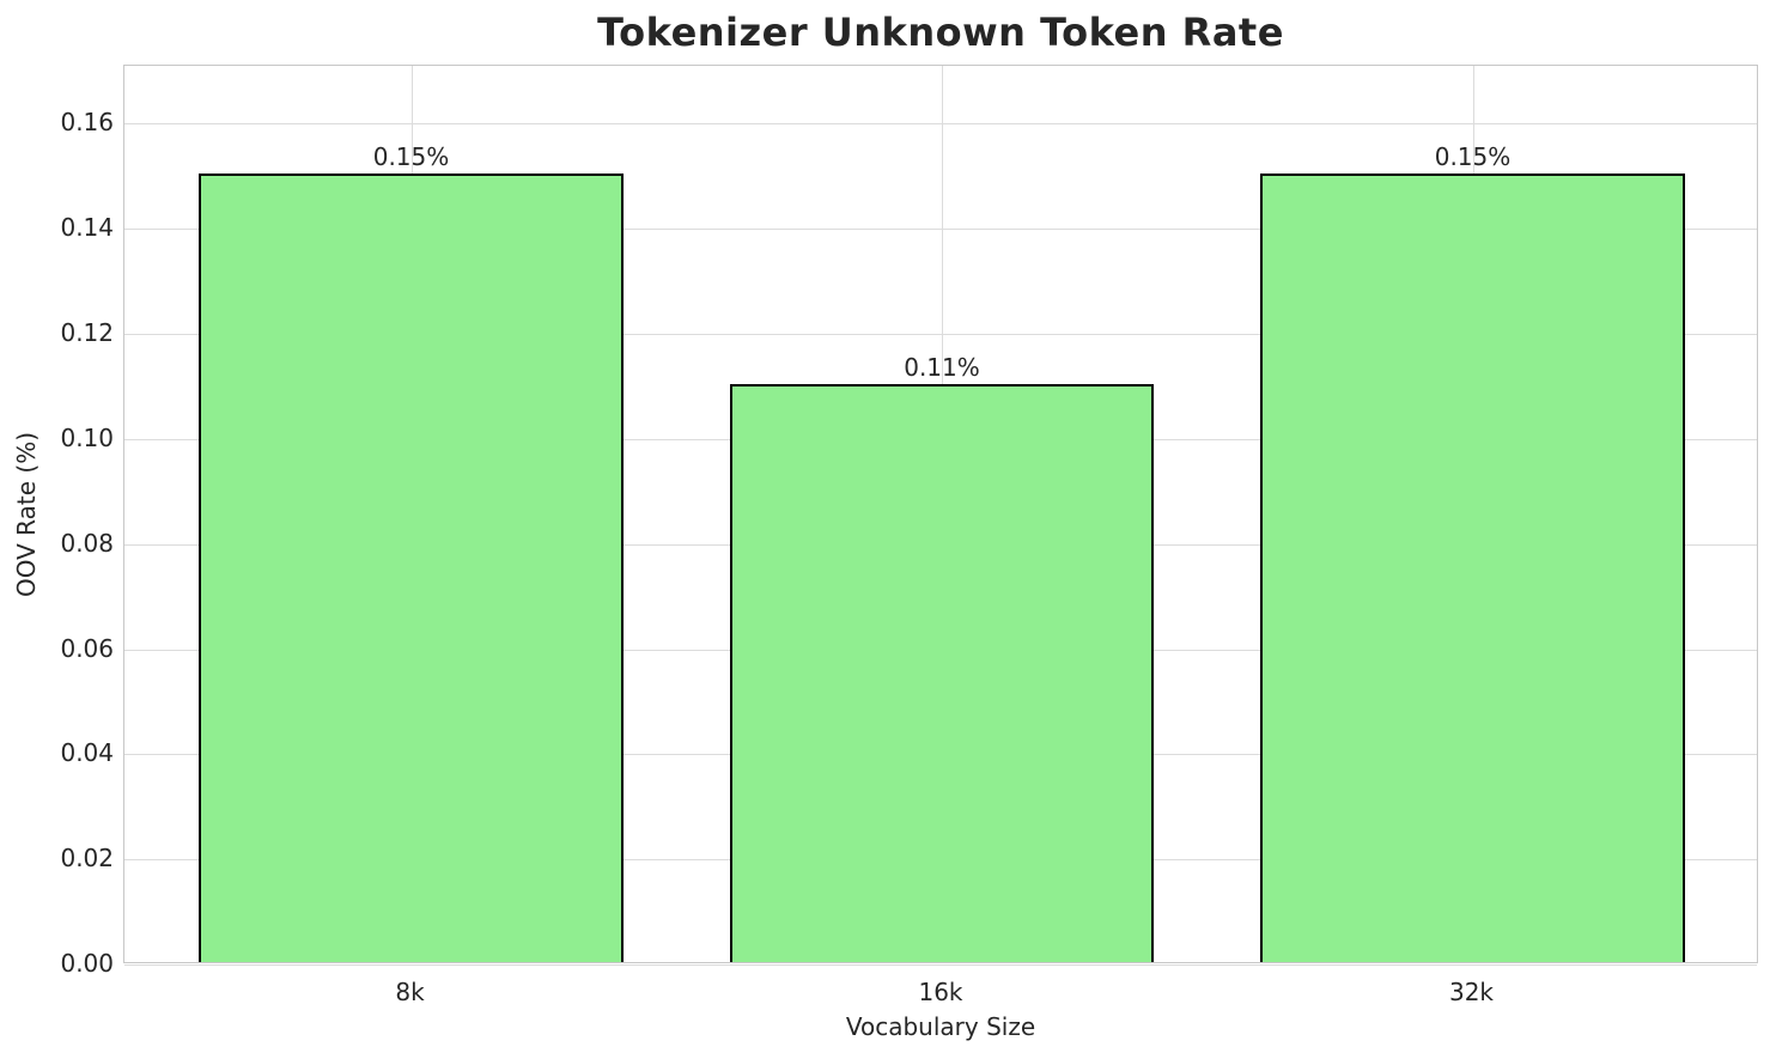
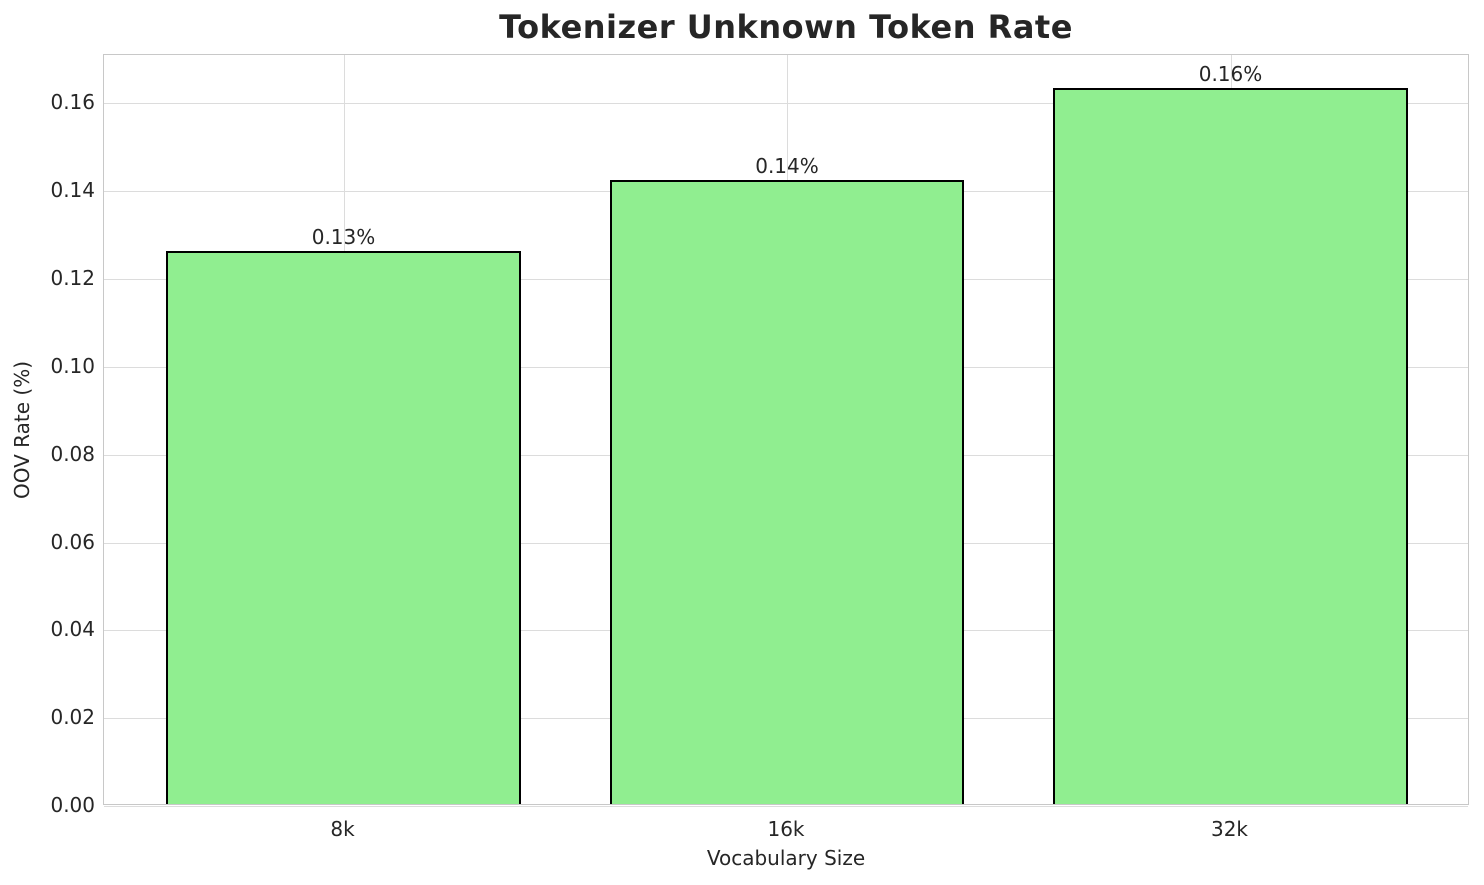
8k: 0.15% -> 0.13%
16k: 0.11% -> 0.14%
32k: 0.15% -> 0.16%
